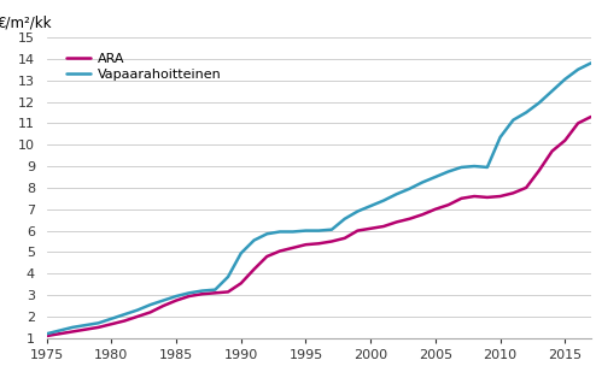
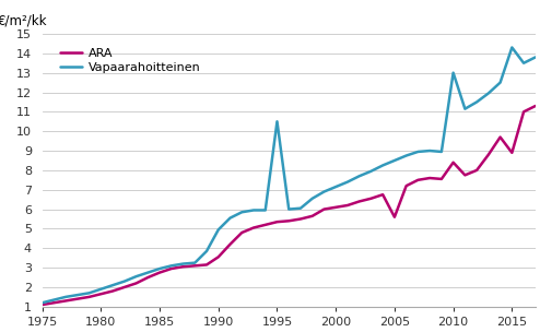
Vapaarahoitteinen/1995: 6.0 -> 10.5
ARA/2005: 7.0 -> 5.6
ARA/2010: 7.6 -> 8.4
Vapaarahoitteinen/2010: 10.3 -> 13.0
ARA/2015: 10.2 -> 8.9
Vapaarahoitteinen/2015: 13.1 -> 14.3
